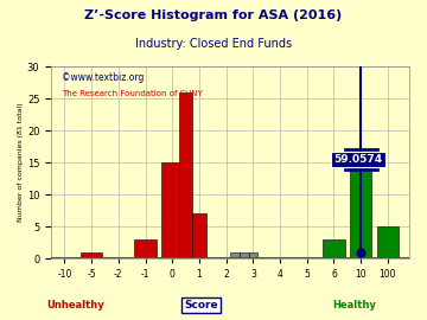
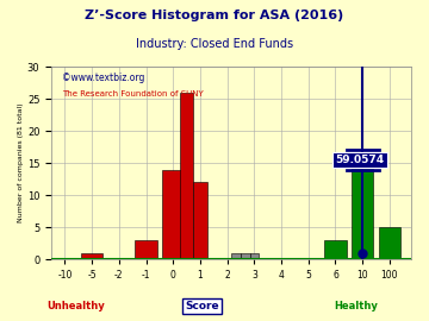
0: 15 -> 14
1: 7 -> 12
